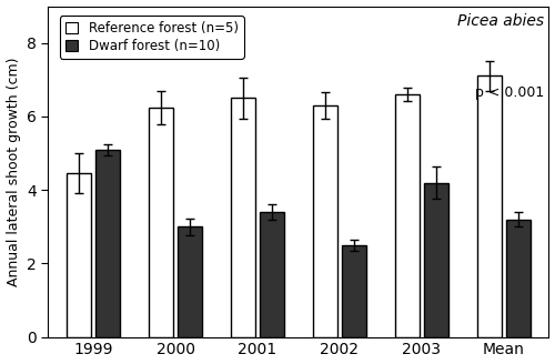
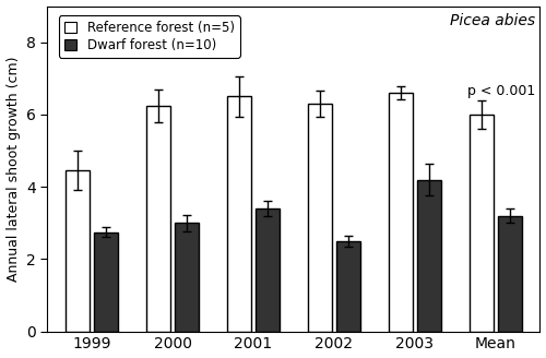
Dwarf forest (n=10)/1999: 5.10 -> 2.75
Reference forest (n=5)/Mean: 7.10 -> 6.00
